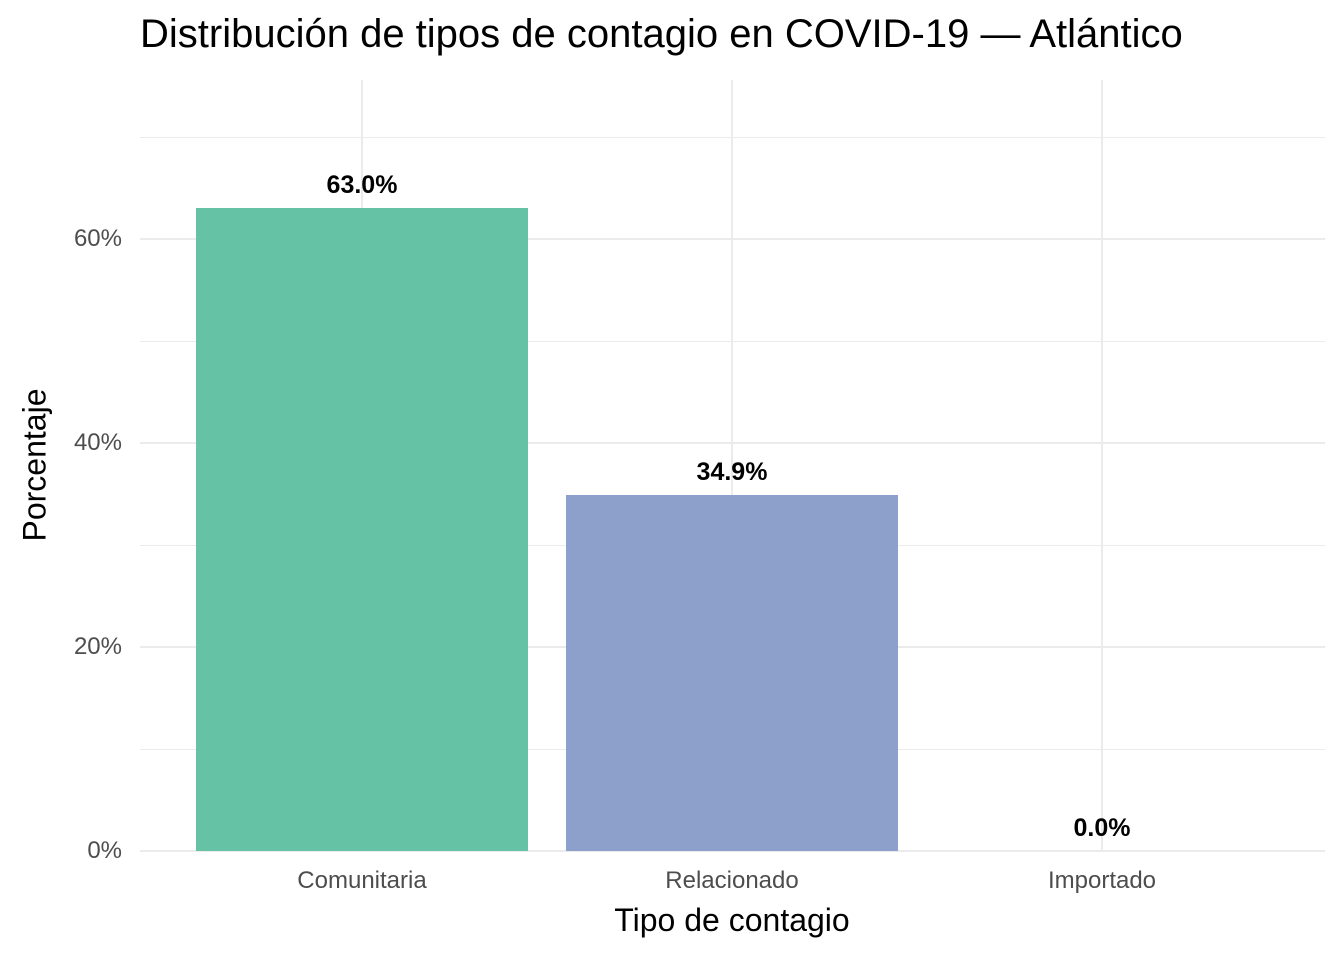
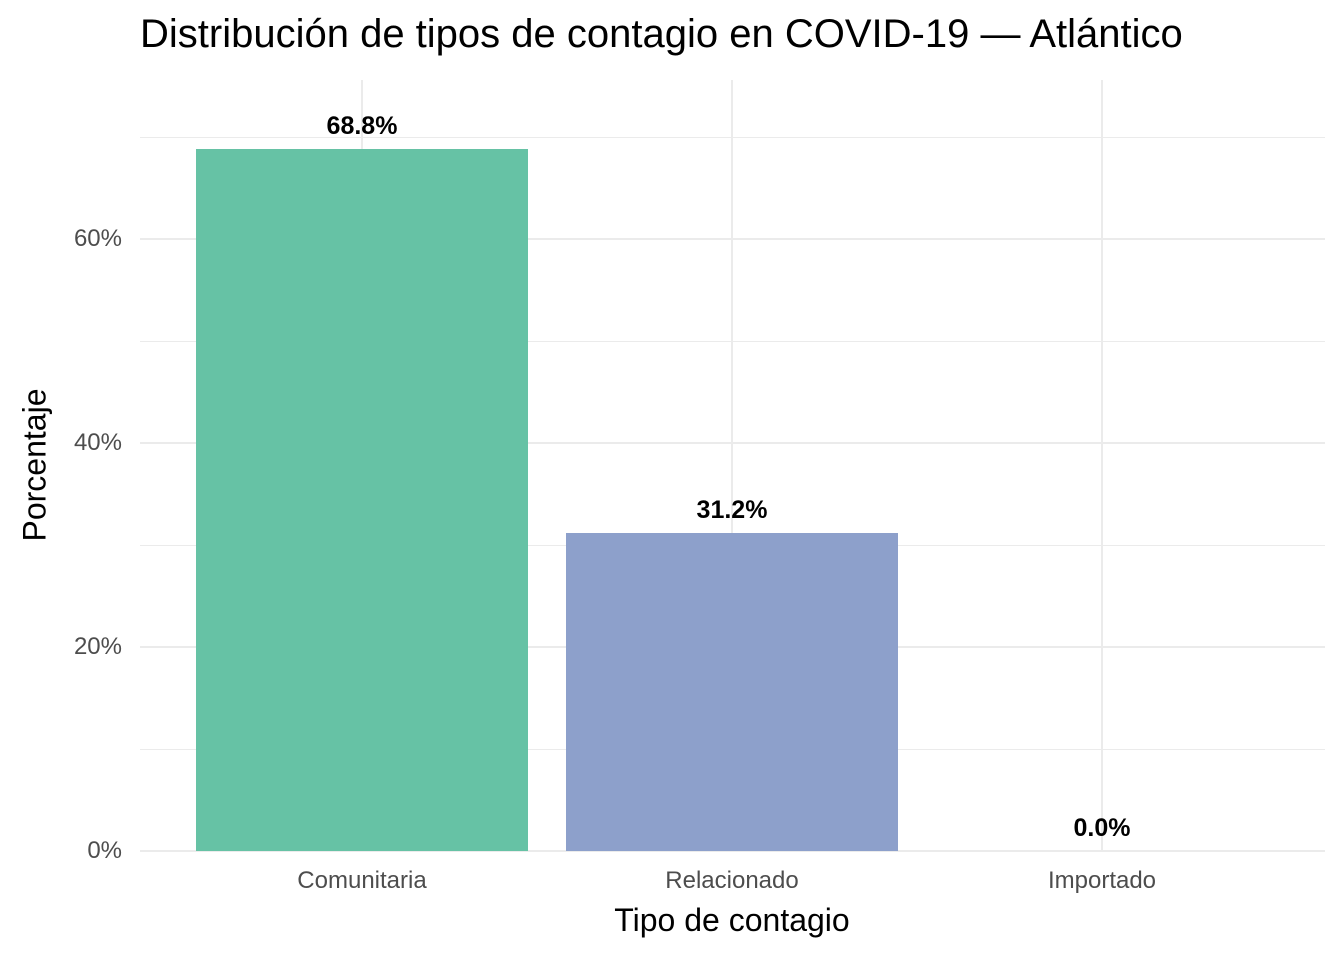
Comunitaria: 63.0% -> 68.8%
Relacionado: 34.9% -> 31.2%
